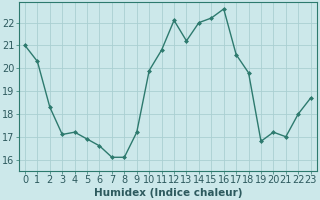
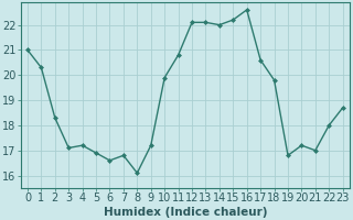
7: 16.1 -> 16.8
13: 21.2 -> 22.1
